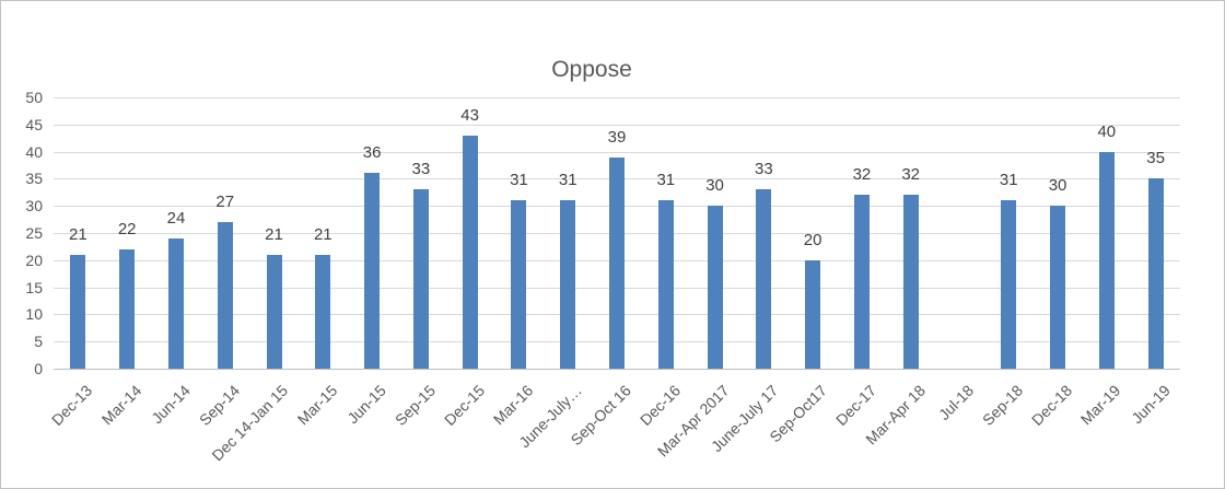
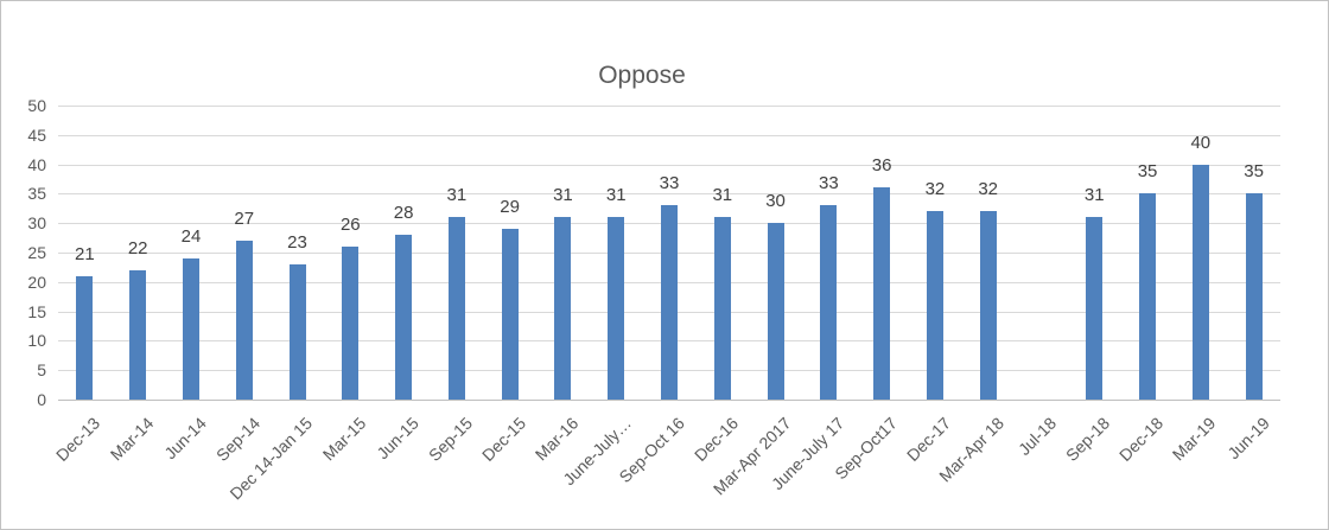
Dec 14-Jan 15: 21 -> 23
Mar-15: 21 -> 26
Jun-15: 36 -> 28
Sep-15: 33 -> 31
Dec-15: 43 -> 29
Sep-Oct 16: 39 -> 33
Sep-Oct17: 20 -> 36
Dec-18: 30 -> 35
